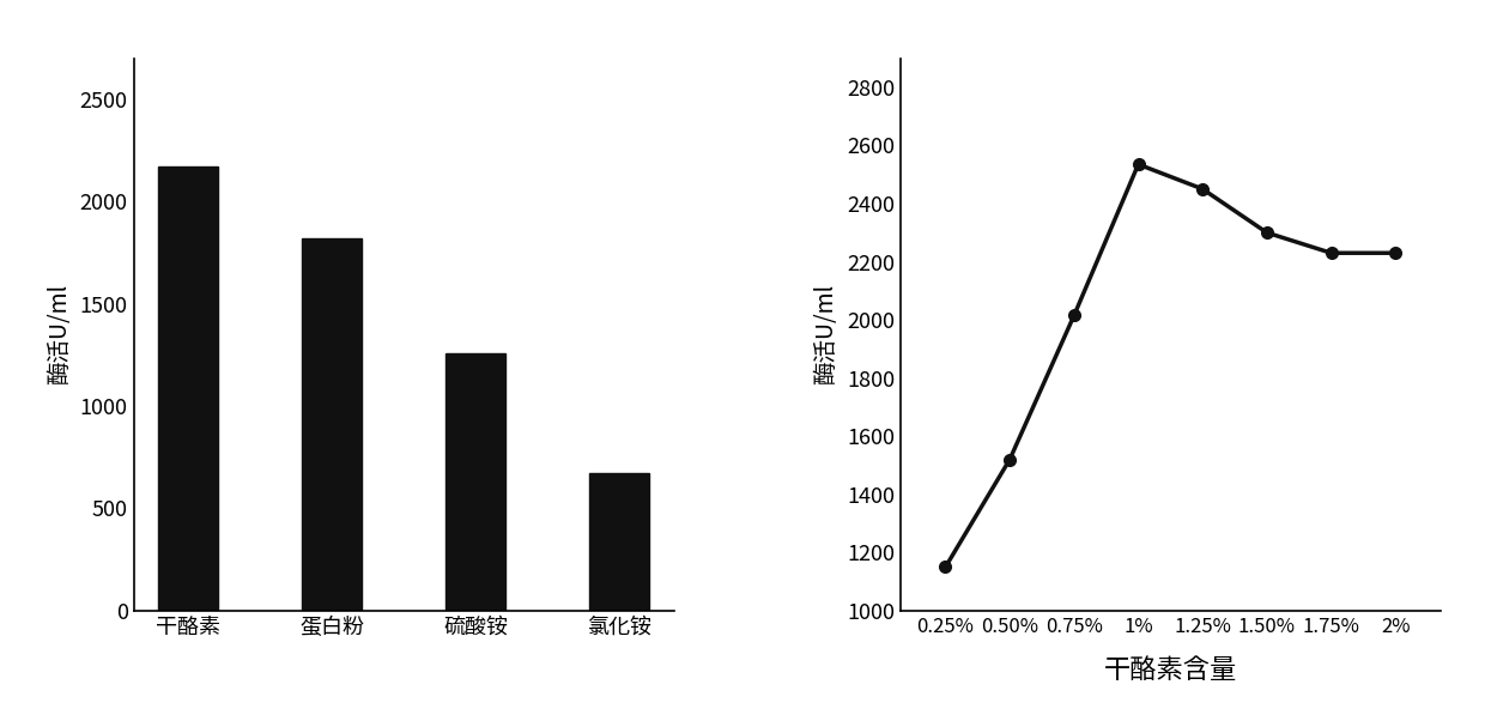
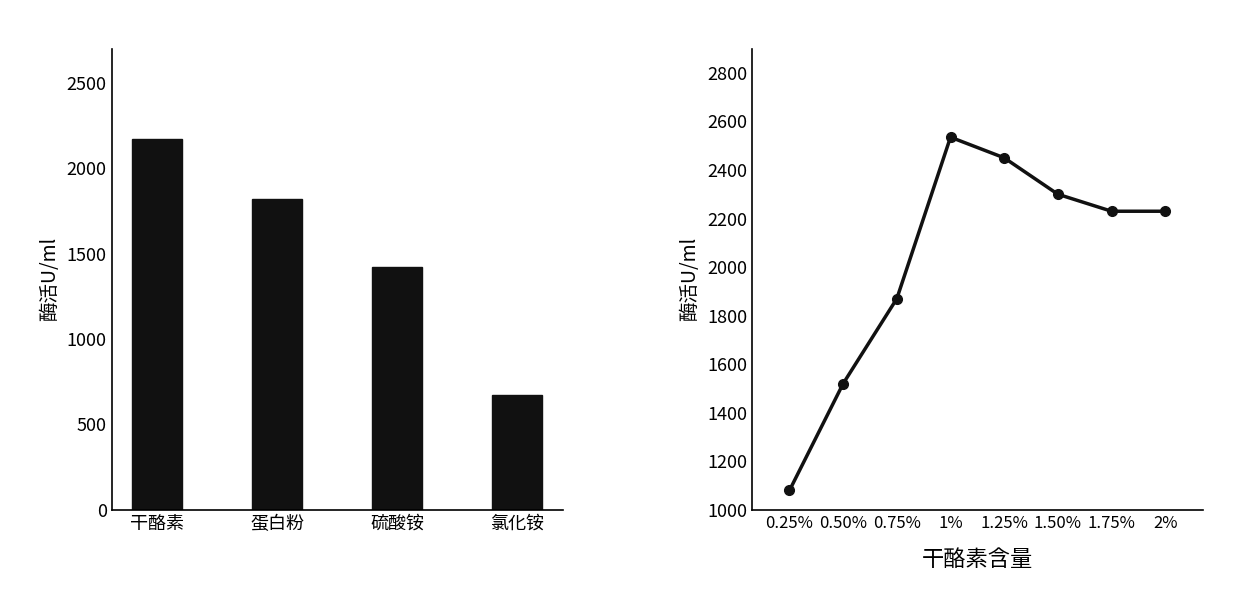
硫酸铵: 1260 -> 1420
0.25%: 1150 -> 1080
0.75%: 2015 -> 1870
